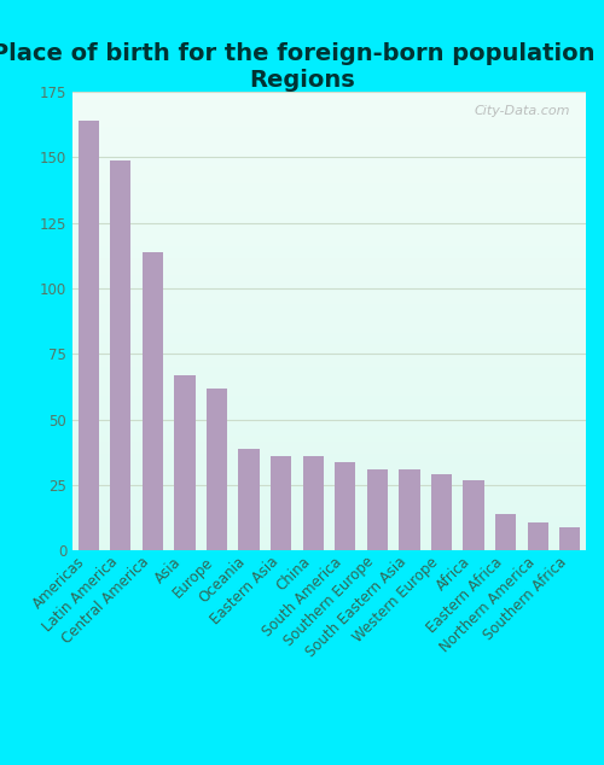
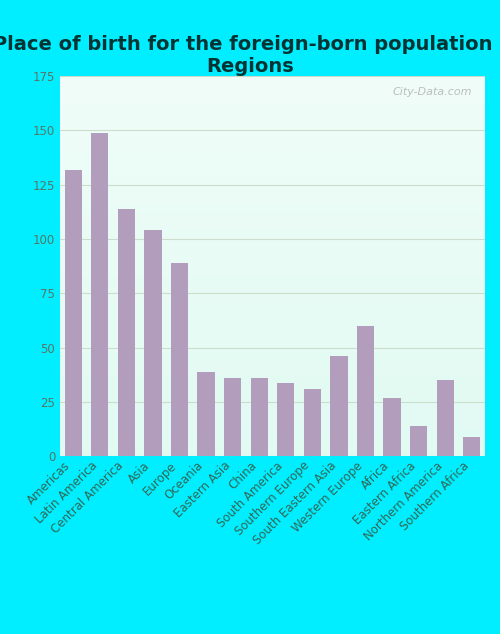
Americas: 164 -> 132
Asia: 67 -> 104
Europe: 62 -> 89
South Eastern Asia: 31 -> 46
Western Europe: 29 -> 60
Northern America: 11 -> 35
